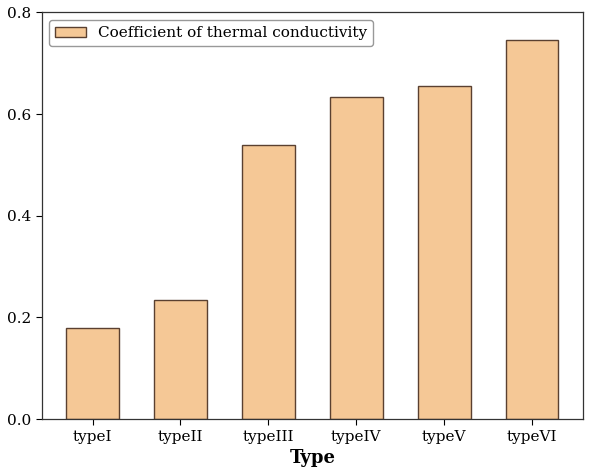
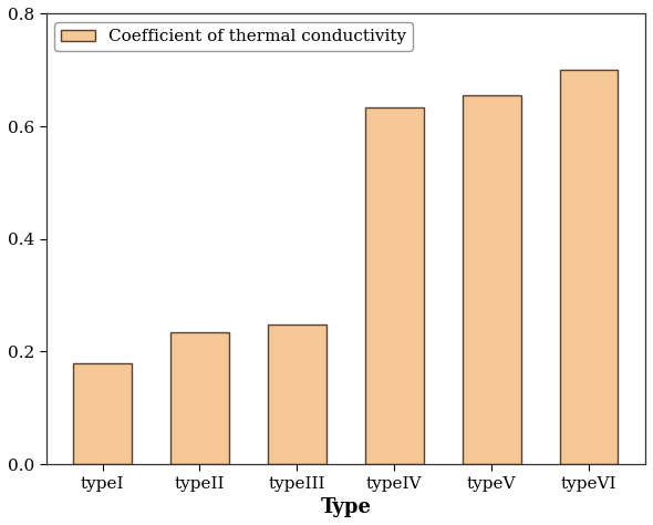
typeIII: 0.540 -> 0.248
typeVI: 0.746 -> 0.700
